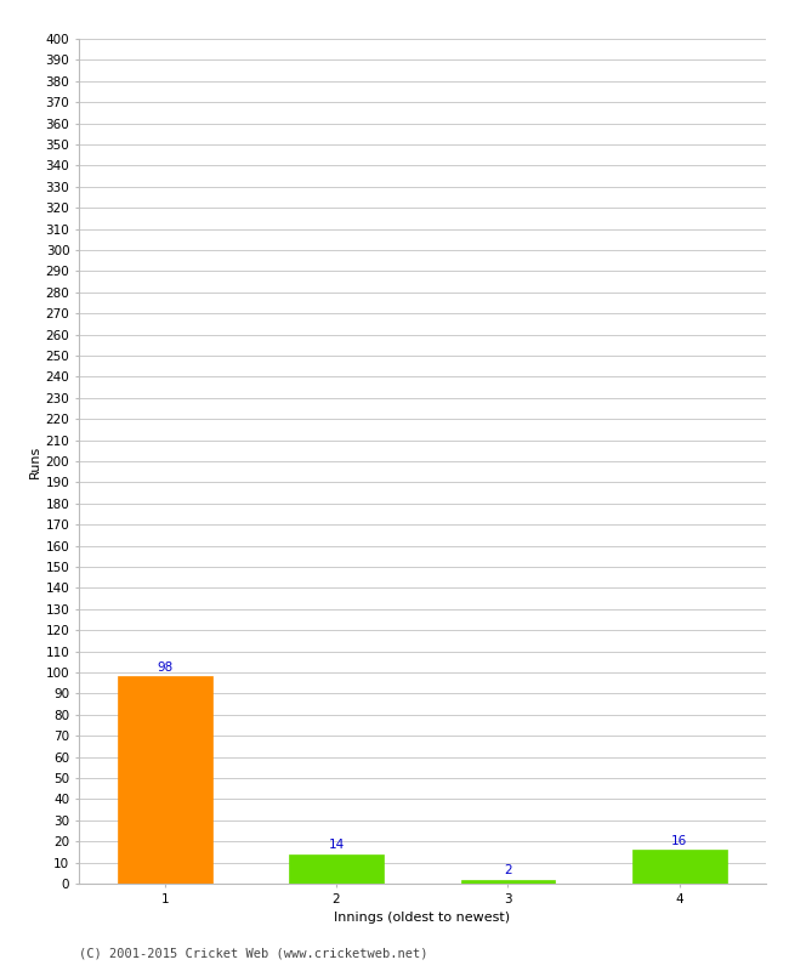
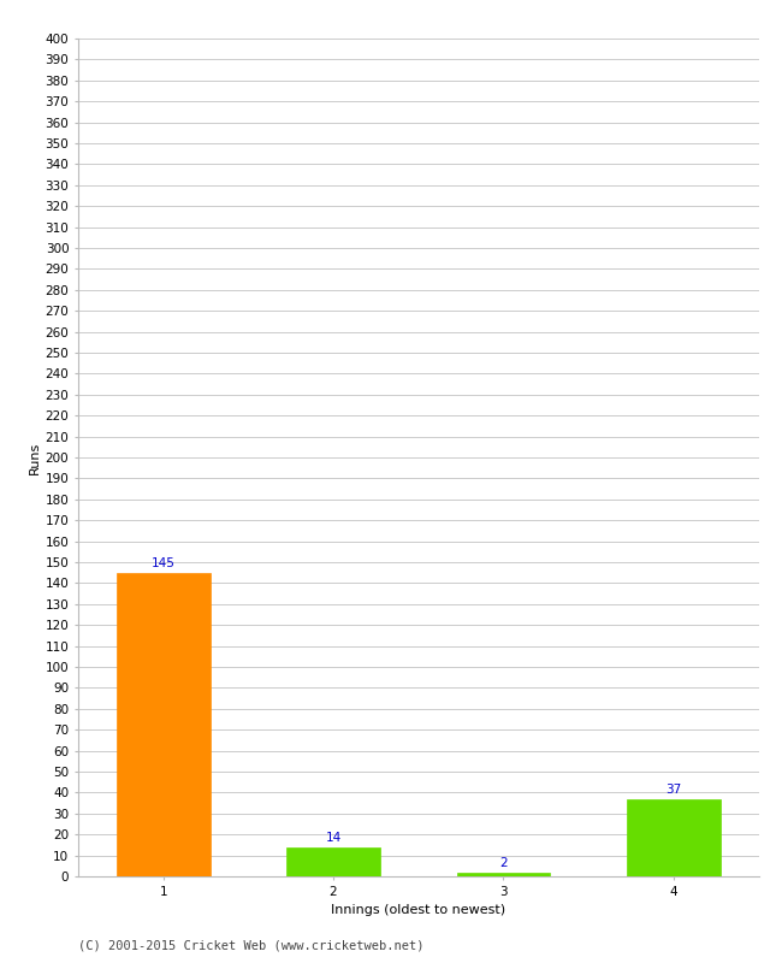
1: 98 -> 145
4: 16 -> 37
